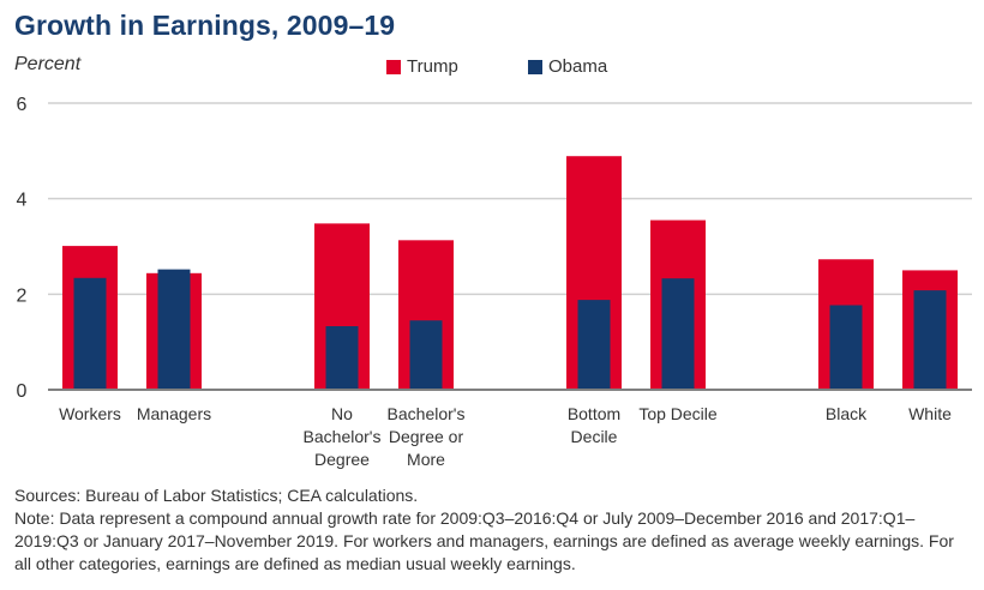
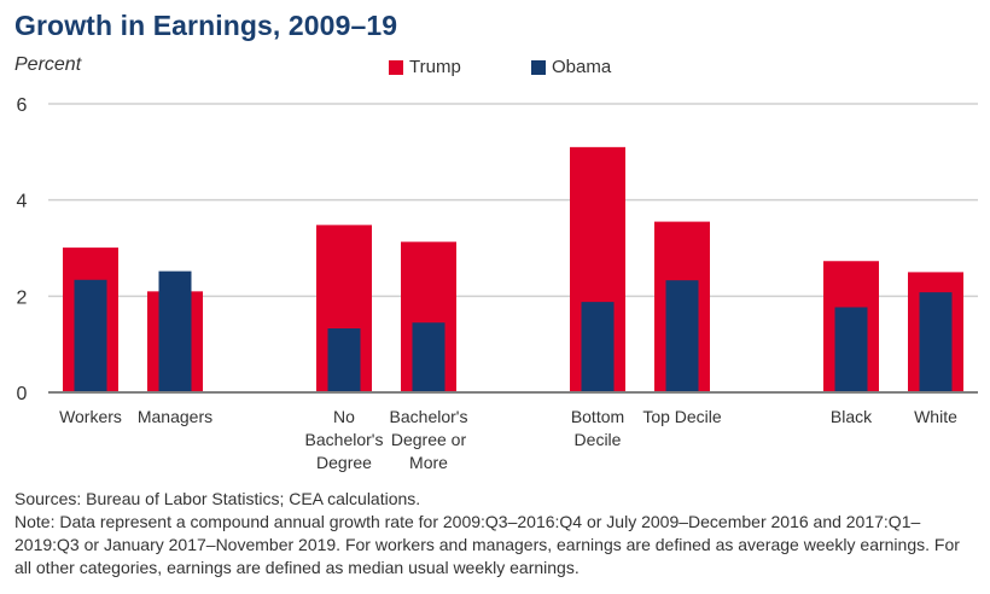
Trump/Managers: 2.4 -> 2.1
Trump/Bottom Decile: 4.9 -> 5.1
